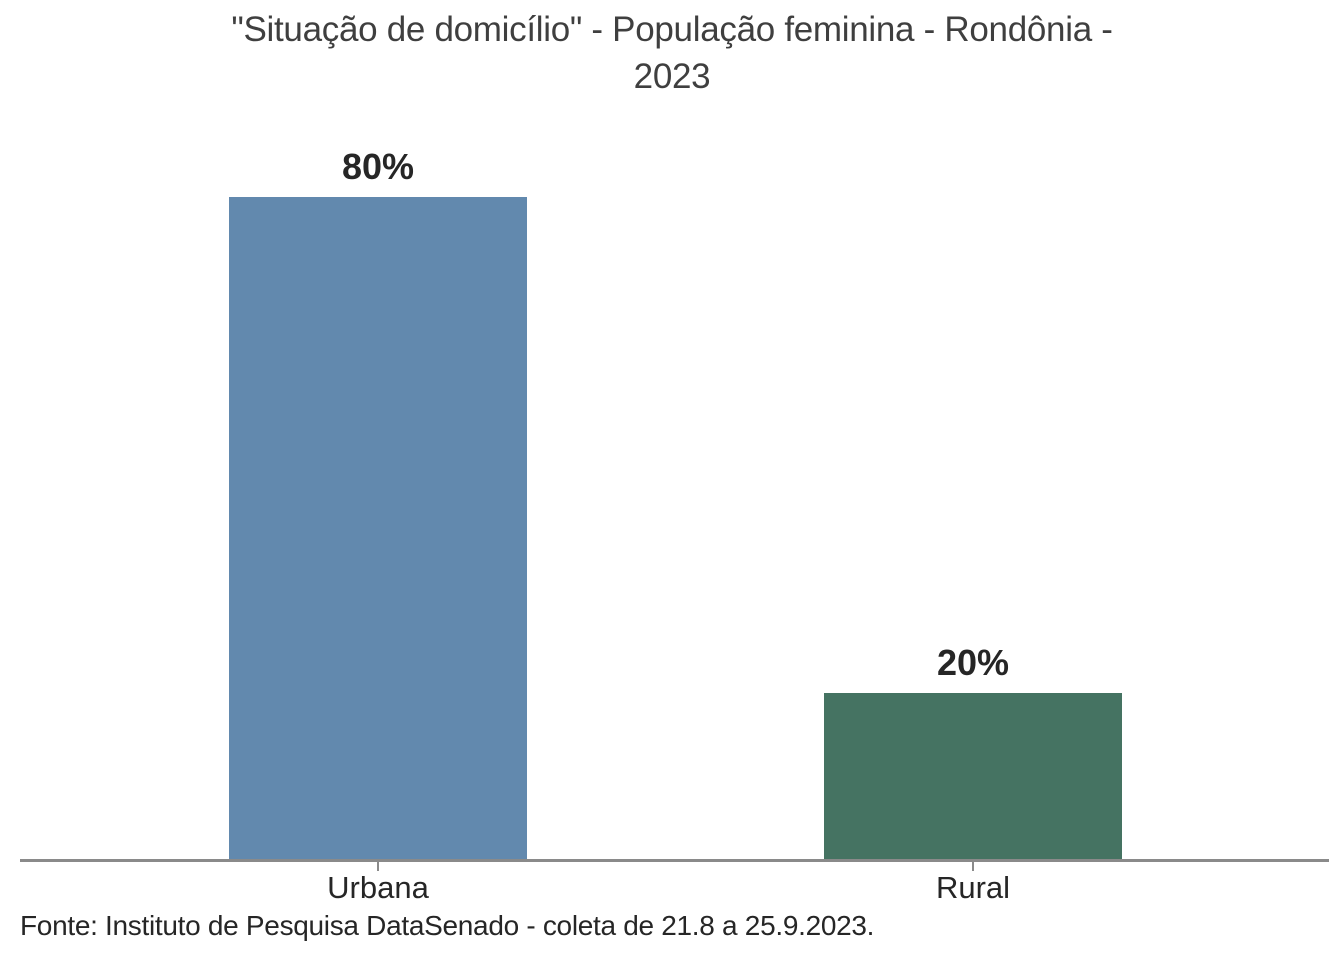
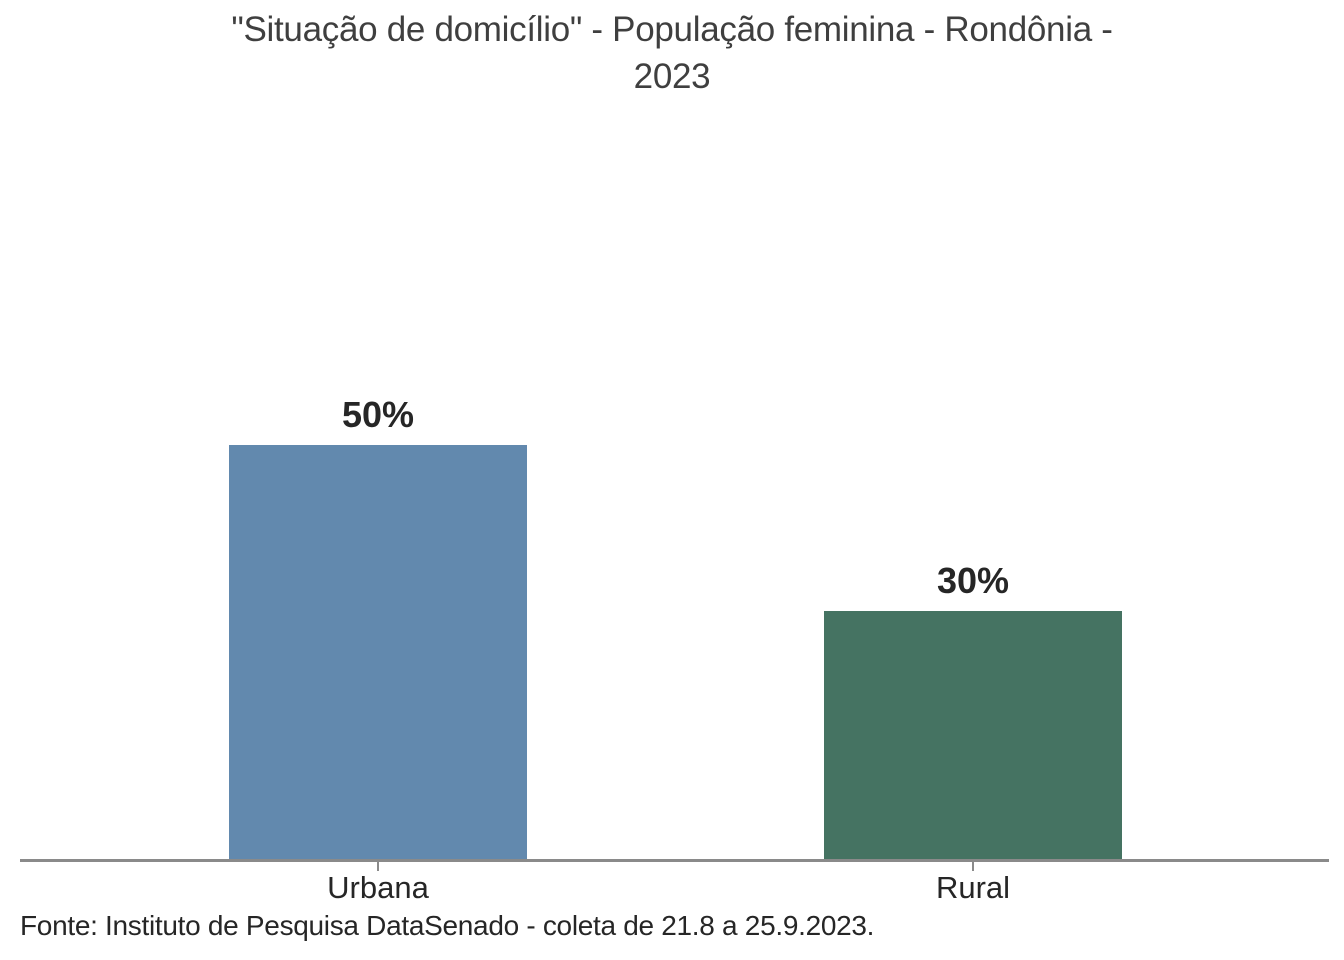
Urbana: 80% -> 50%
Rural: 20% -> 30%
